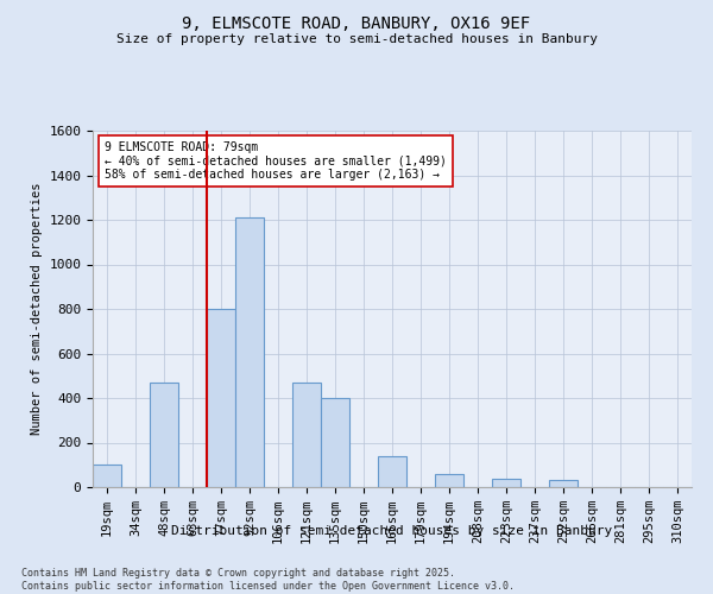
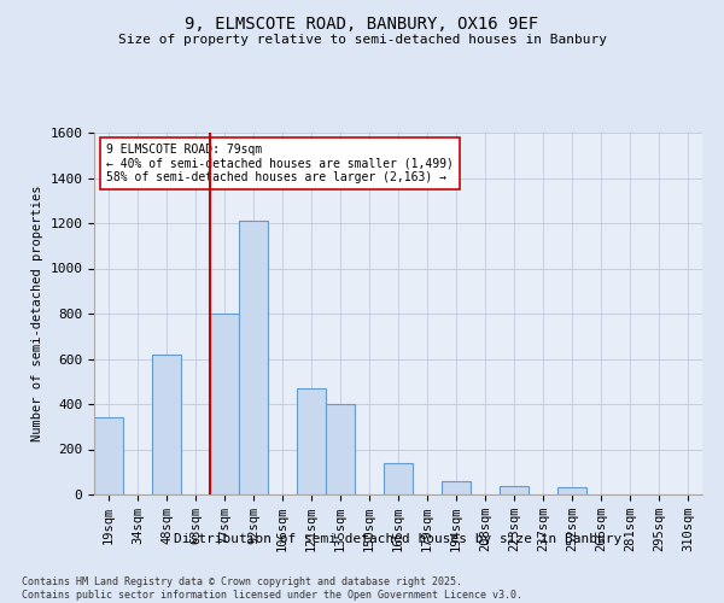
19sqm: 100 -> 340
48sqm: 470 -> 620
